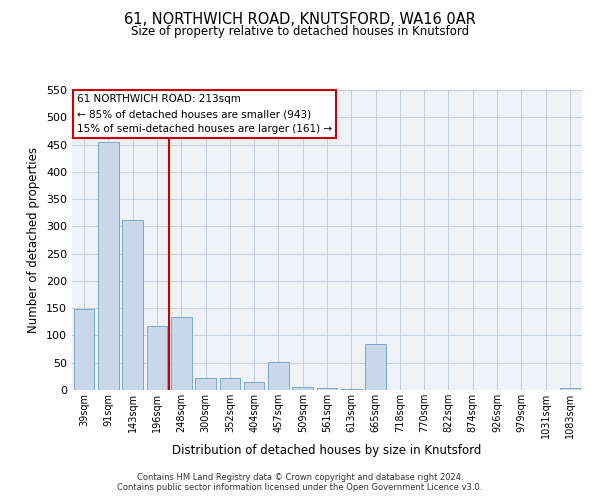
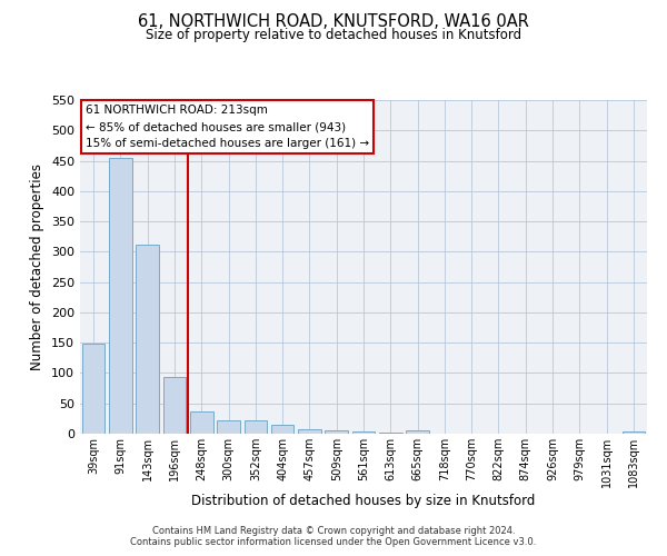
196sqm: 118 -> 93
248sqm: 134 -> 37
457sqm: 52 -> 8
665sqm: 84 -> 5
